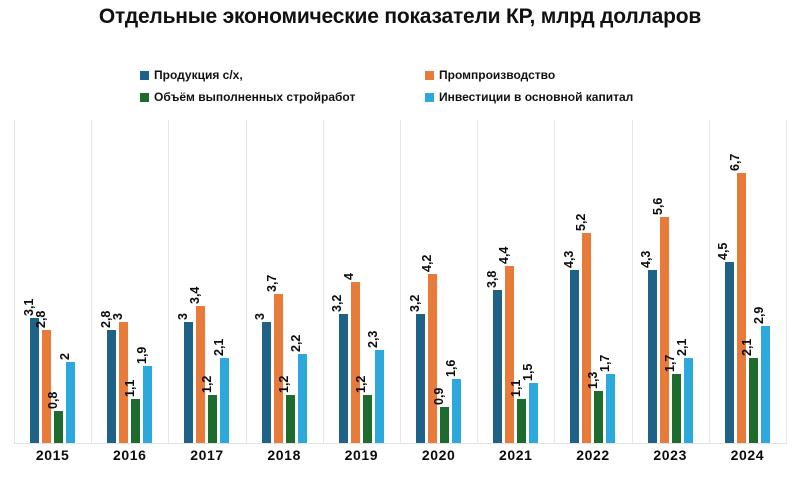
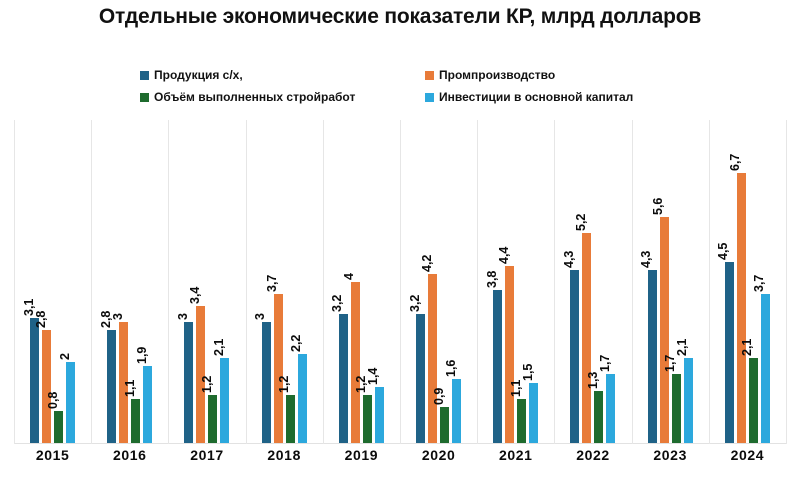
Инвестиции в основной капитал/2019: 2,3 -> 1,4
Инвестиции в основной капитал/2024: 2,9 -> 3,7
